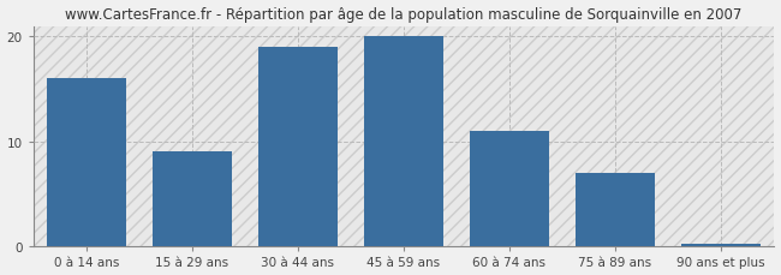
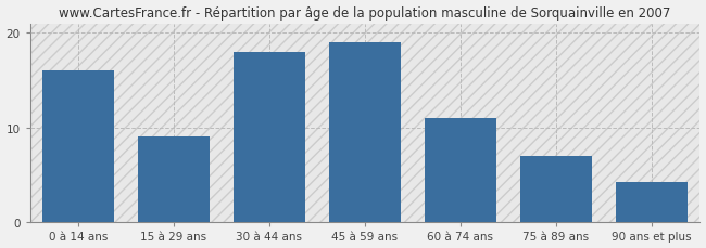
30 à 44 ans: 19.0 -> 18.0
45 à 59 ans: 20.0 -> 19.0
90 ans et plus: 0.2 -> 4.2
